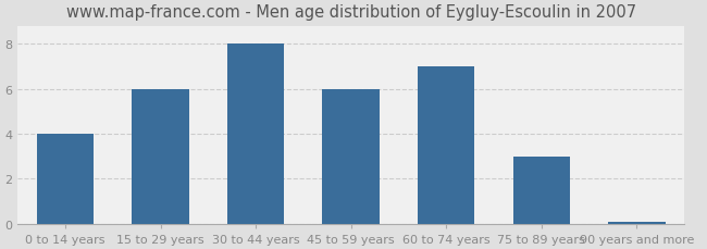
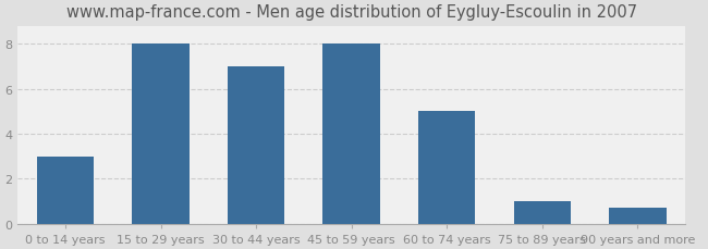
0 to 14 years: 4.0 -> 3.0
15 to 29 years: 6.0 -> 8.0
30 to 44 years: 8.0 -> 7.0
45 to 59 years: 6.0 -> 8.0
60 to 74 years: 7.0 -> 5.0
75 to 89 years: 3.0 -> 1.0
90 years and more: 0.1 -> 0.7
